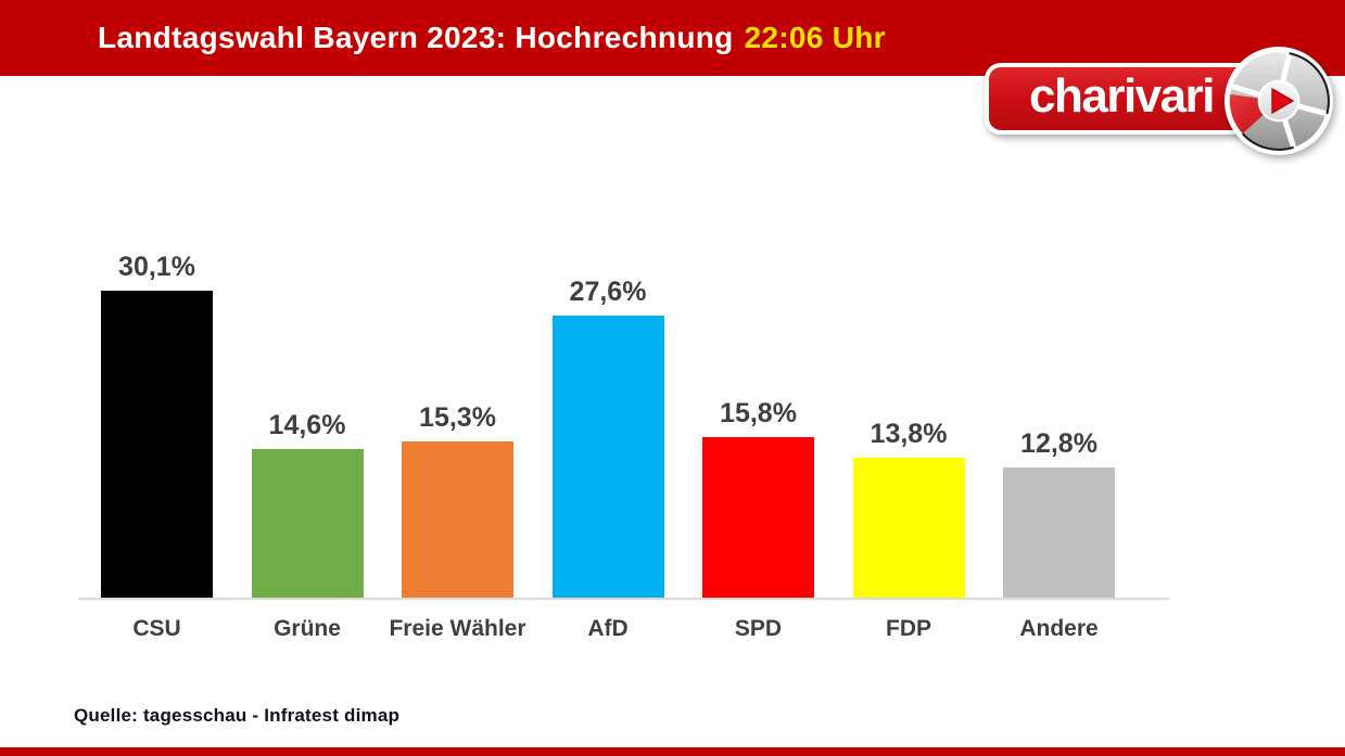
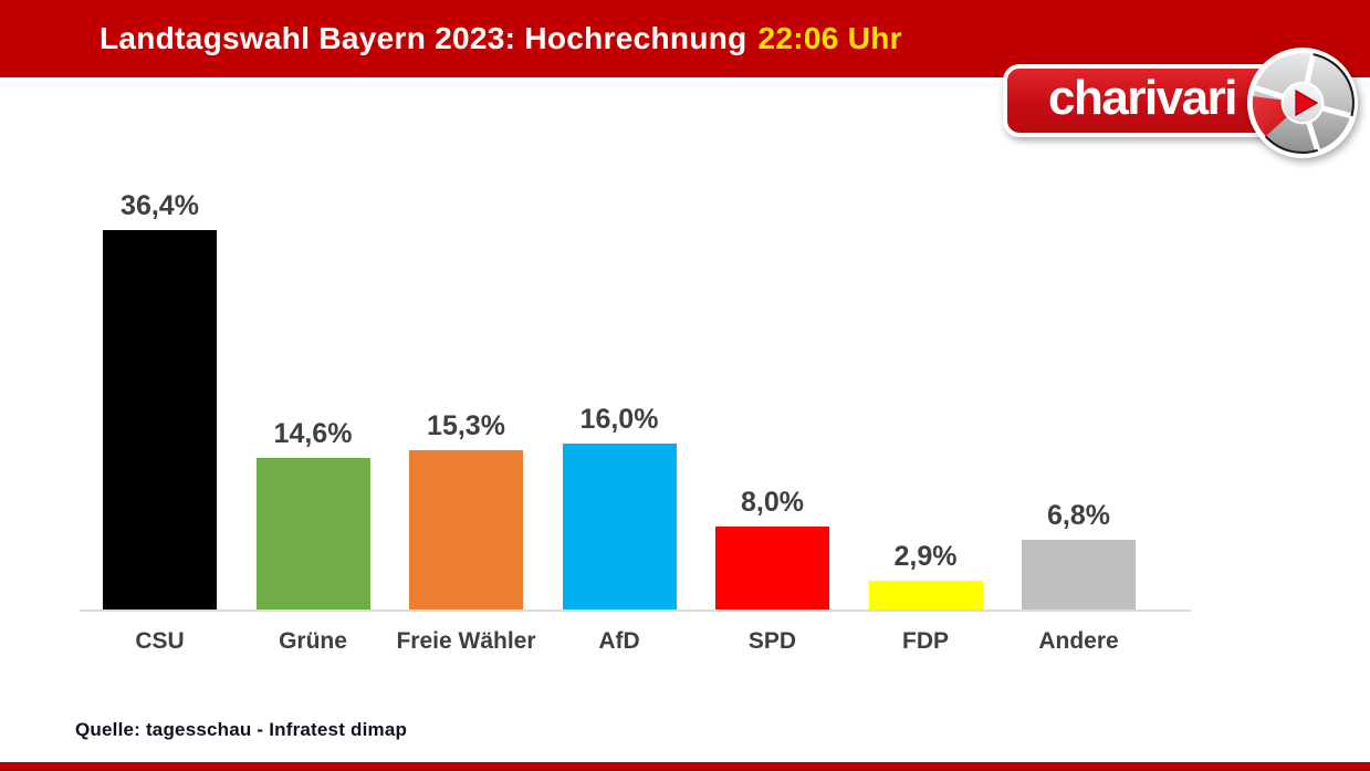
CSU: 30,1% -> 36,4%
AfD: 27,6% -> 16,0%
SPD: 15,8% -> 8,0%
FDP: 13,8% -> 2,9%
Andere: 12,8% -> 6,8%
